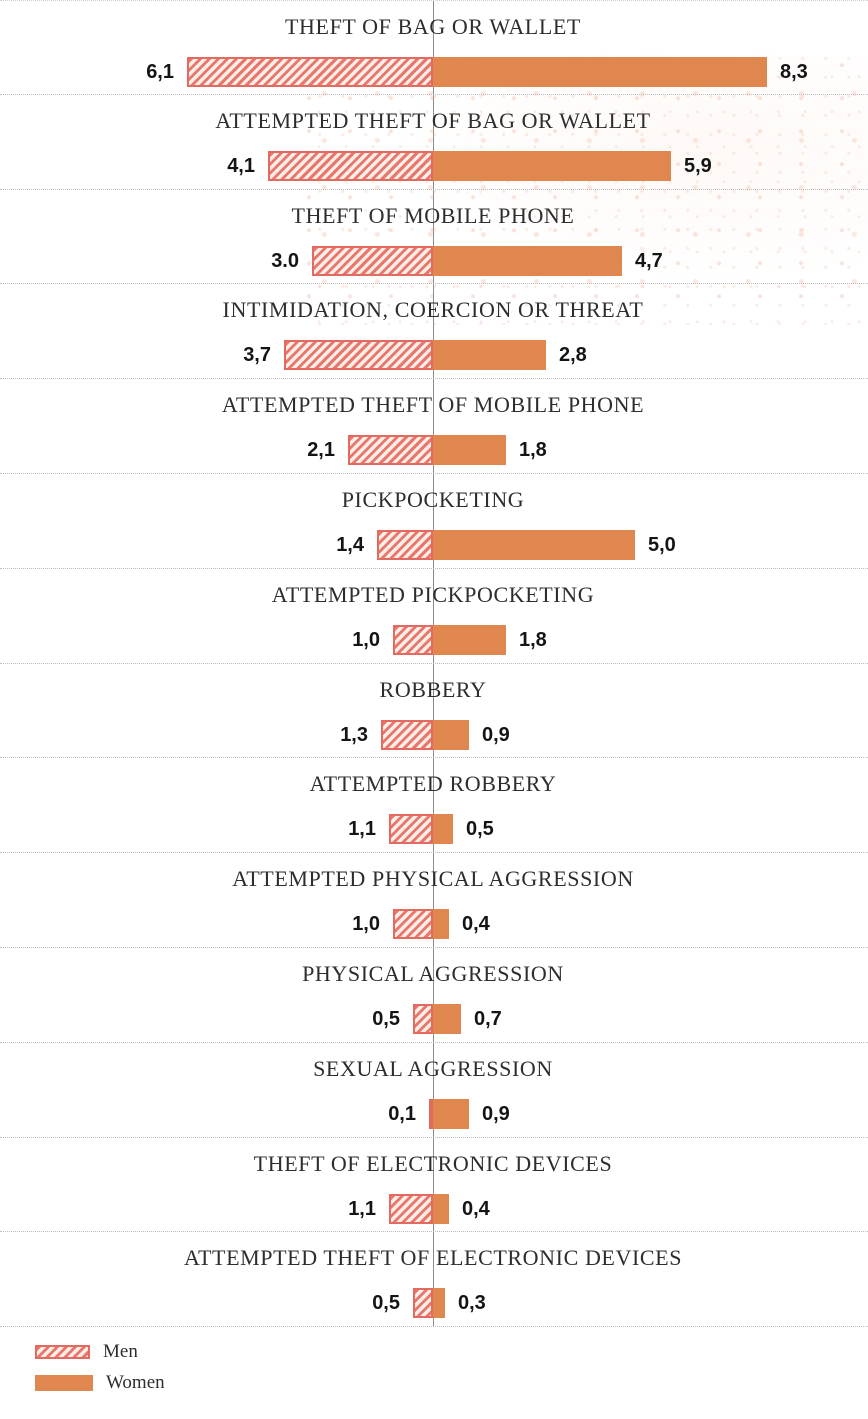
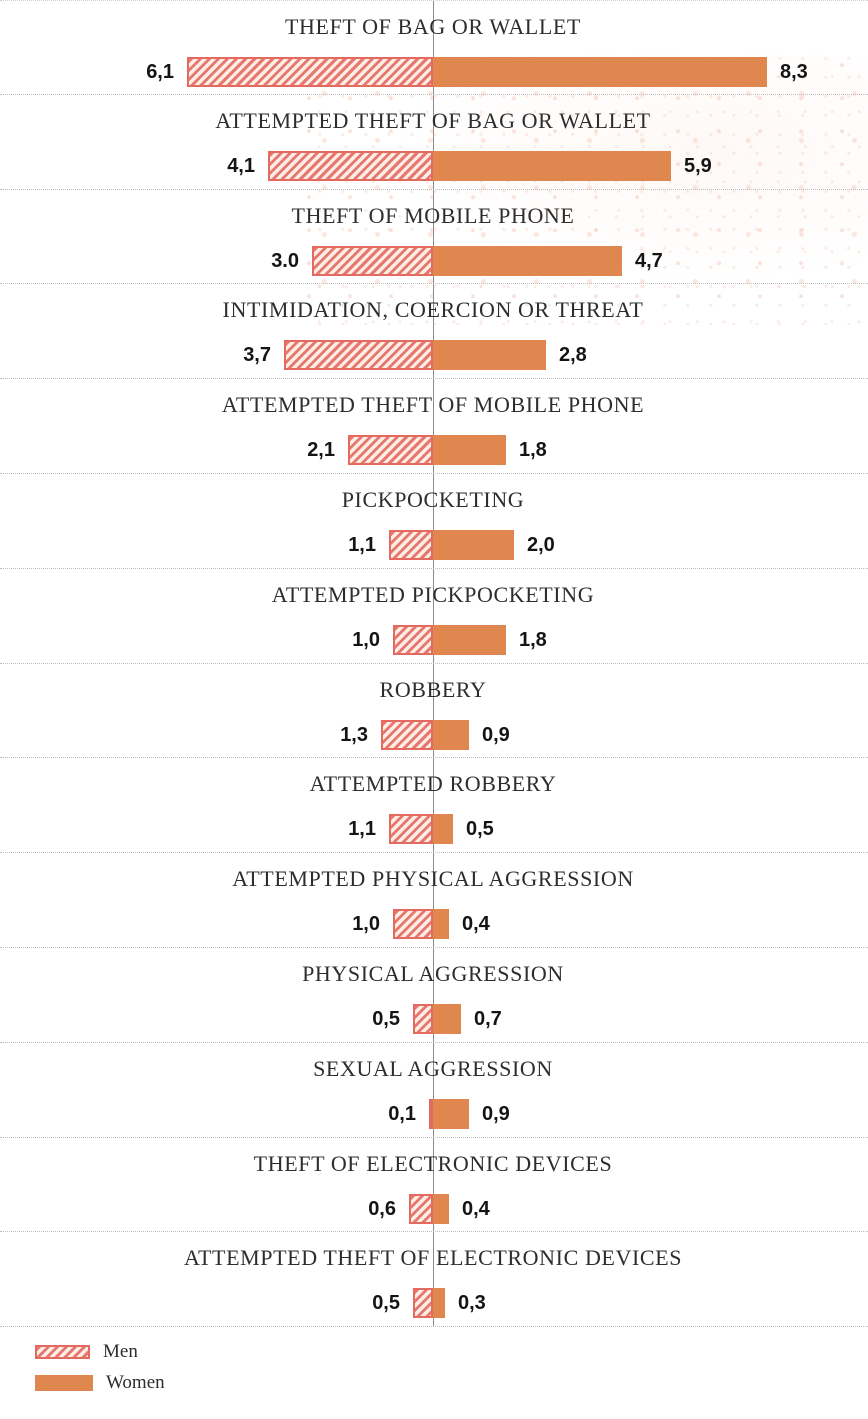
Men/PICKPOCKETING: 1,4 -> 1,1
Women/PICKPOCKETING: 5,0 -> 2,0
Men/THEFT OF ELECTRONIC DEVICES: 1,1 -> 0,6
